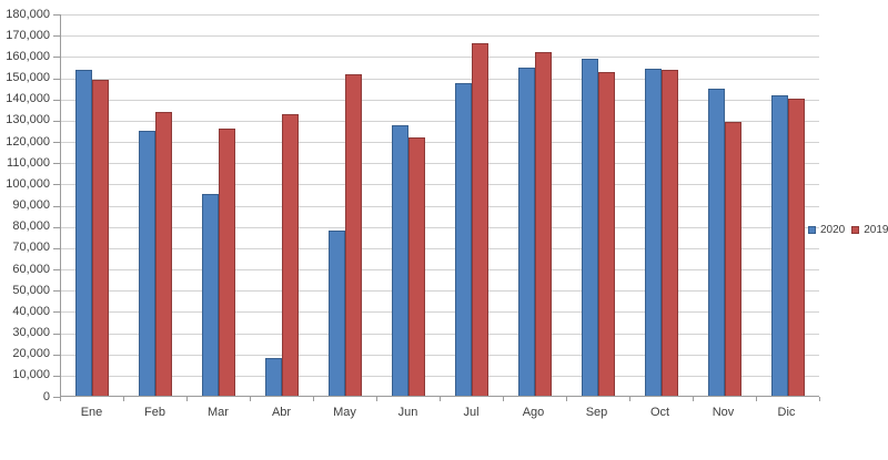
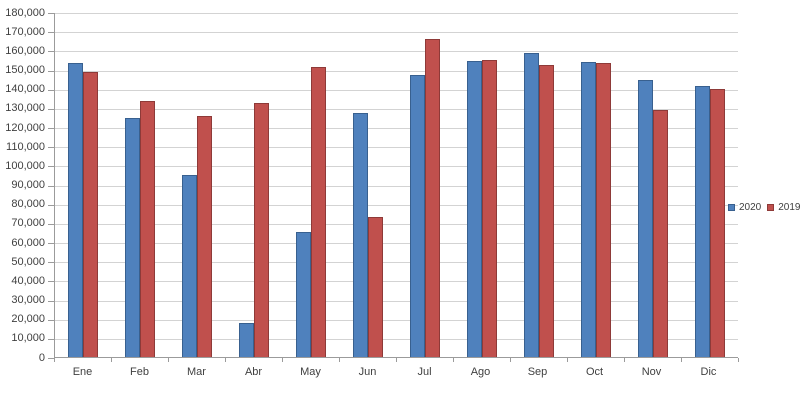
2020/May: 78000 -> 65000
2019/Jun: 122000 -> 73000
2019/Ago: 162000 -> 155000
